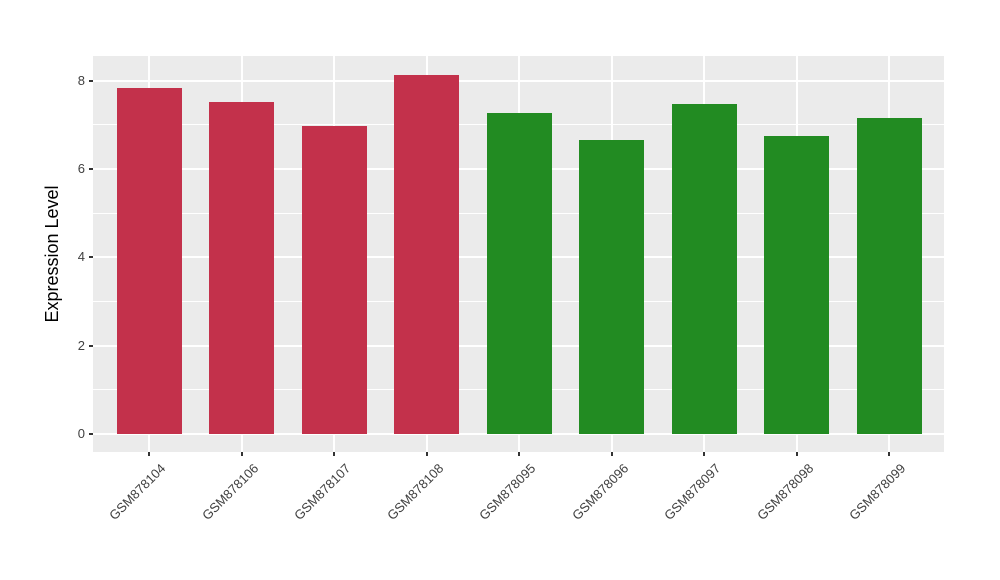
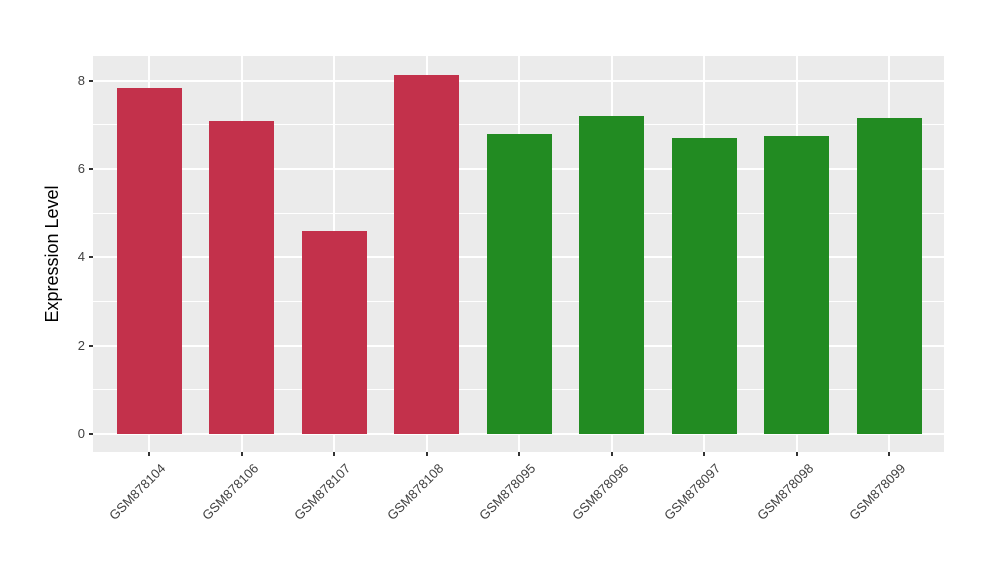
GSM878106: 7.5 -> 7.1
GSM878107: 7.0 -> 4.6
GSM878095: 7.3 -> 6.8
GSM878096: 6.7 -> 7.2
GSM878097: 7.5 -> 6.7
